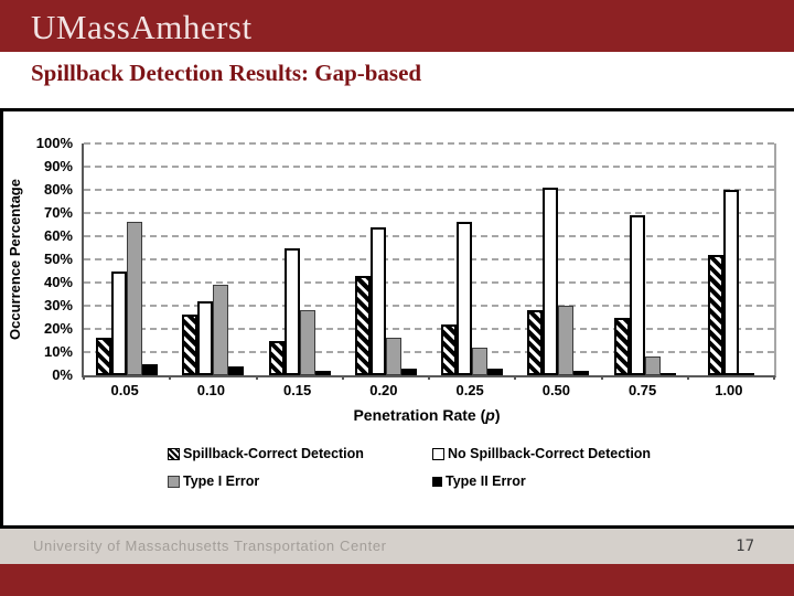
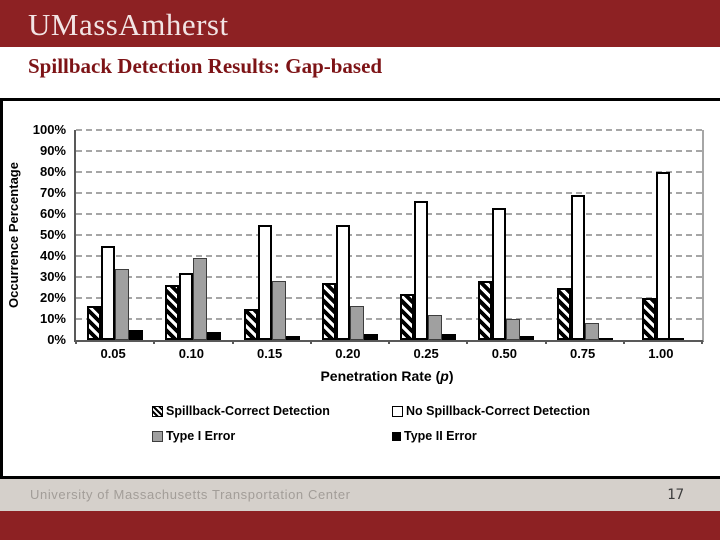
Type I Error/0.05: 66% -> 34%
Spillback-Correct Detection/0.20: 43% -> 27%
No Spillback-Correct Detection/0.20: 64% -> 55%
No Spillback-Correct Detection/0.50: 81% -> 63%
Type I Error/0.50: 30% -> 10%
Spillback-Correct Detection/1.00: 52% -> 20%
